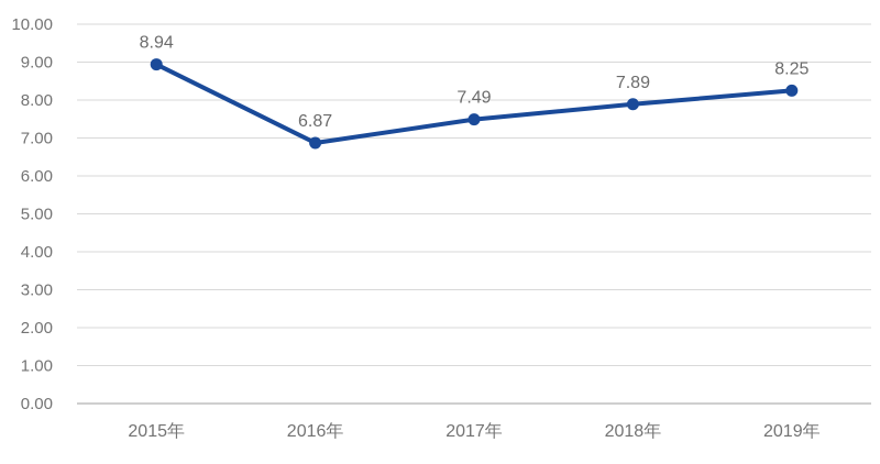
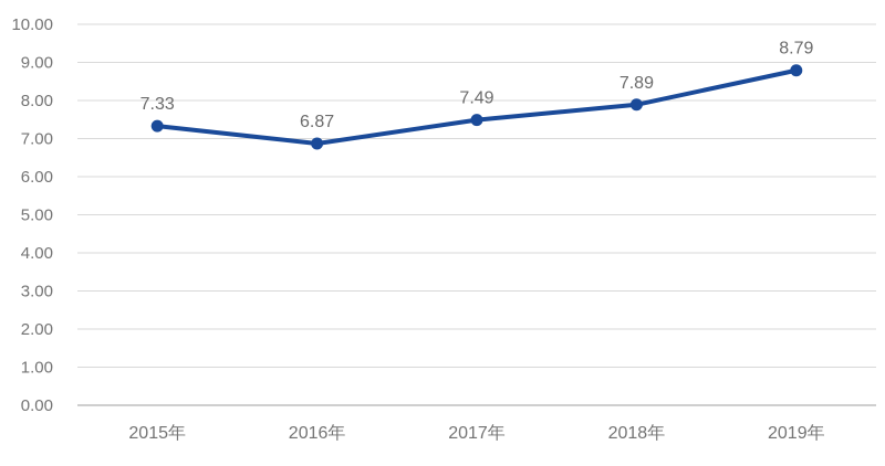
2015年: 8.94 -> 7.33
2019年: 8.25 -> 8.79
